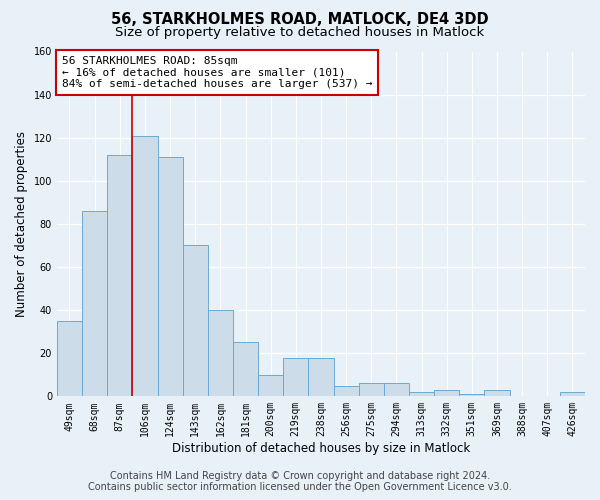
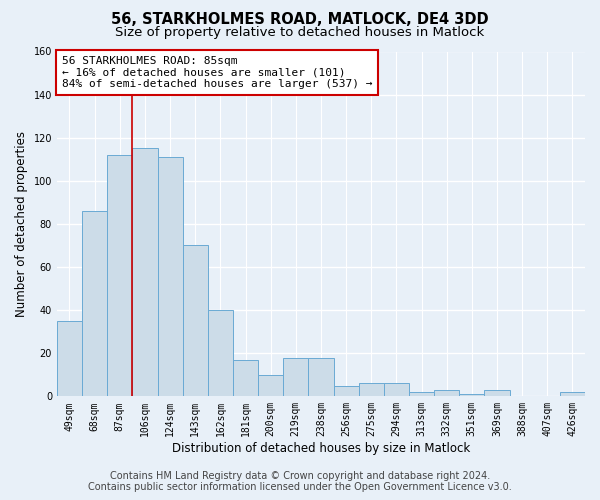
106sqm: 121 -> 115
181sqm: 25 -> 17
